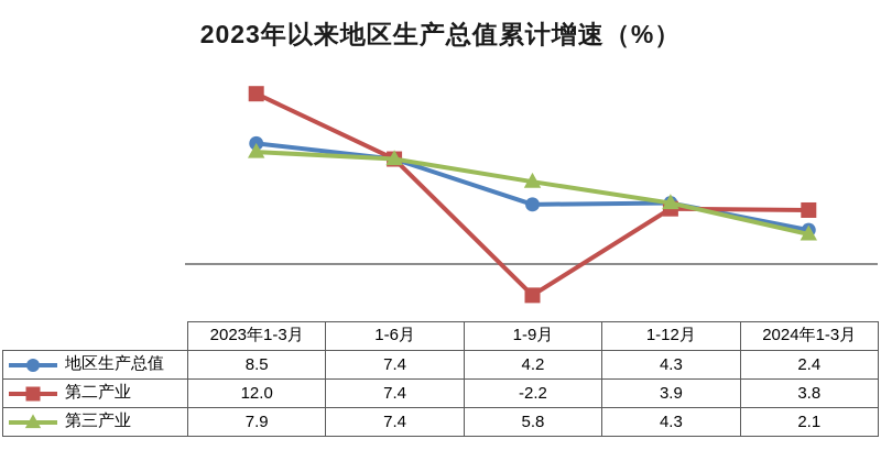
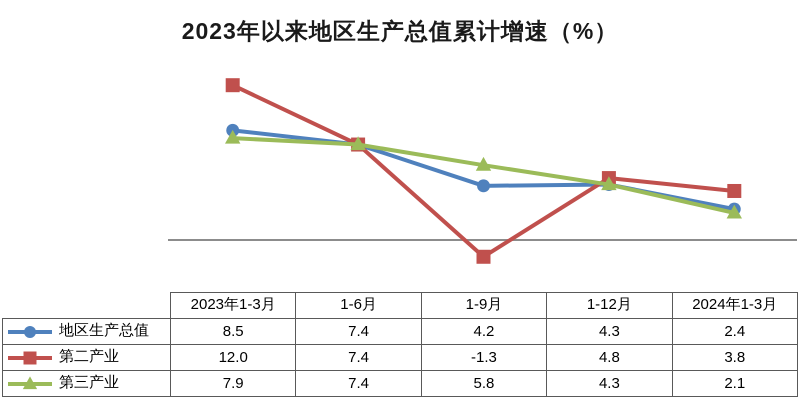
第二产业/1-9月: -2.2 -> -1.3
第二产业/1-12月: 3.9 -> 4.8
